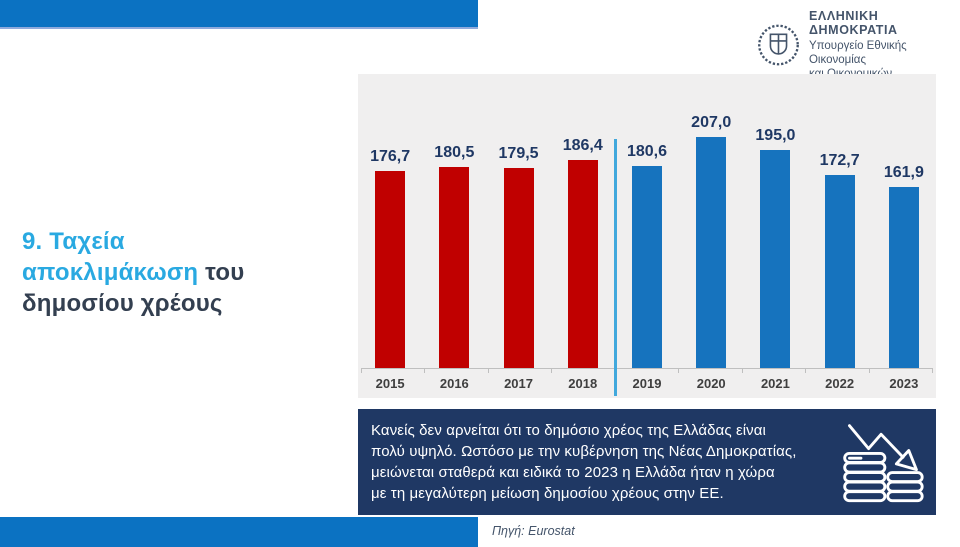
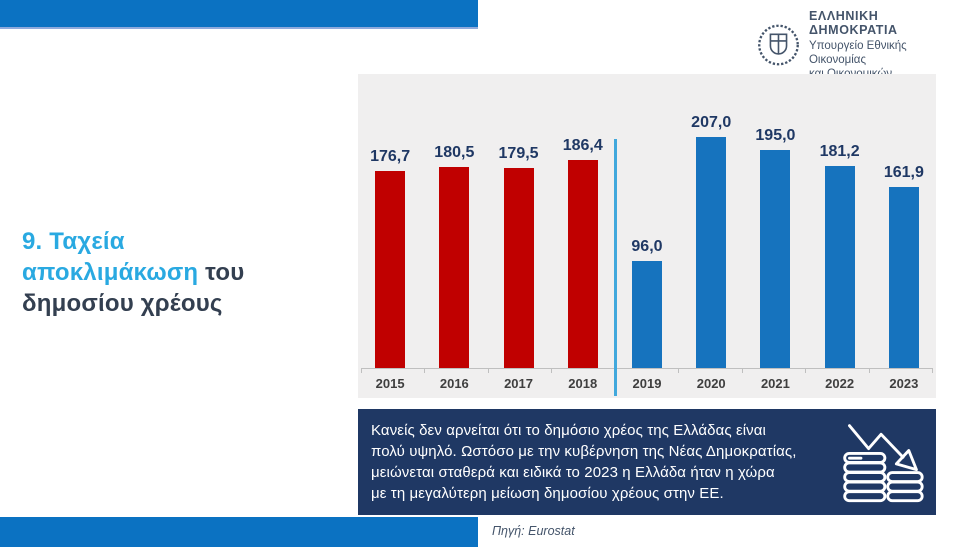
2019: 180,6 -> 96,0
2022: 172,7 -> 181,2
